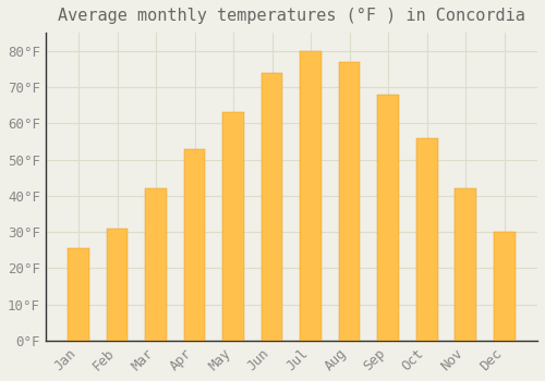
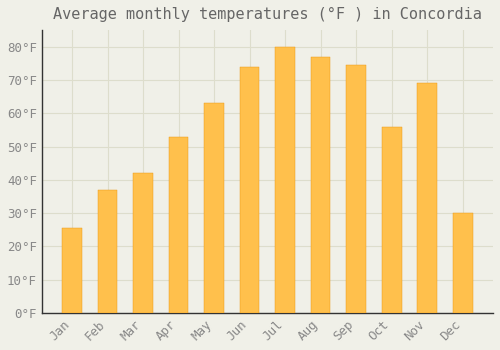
Feb: 31.0°F -> 37.0°F
Sep: 68.0°F -> 74.5°F
Nov: 42.0°F -> 69.0°F
